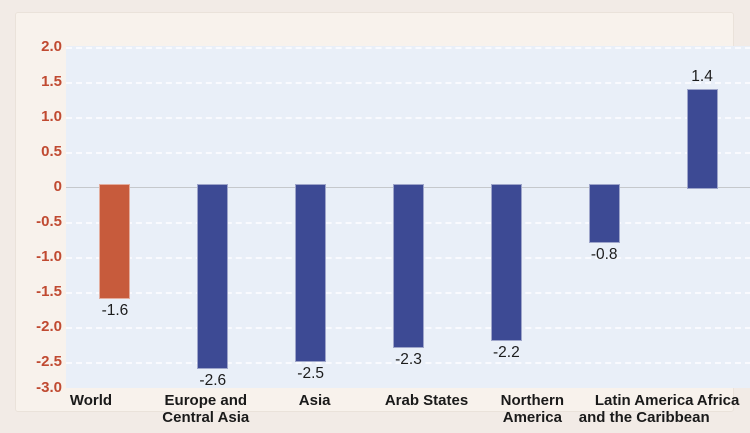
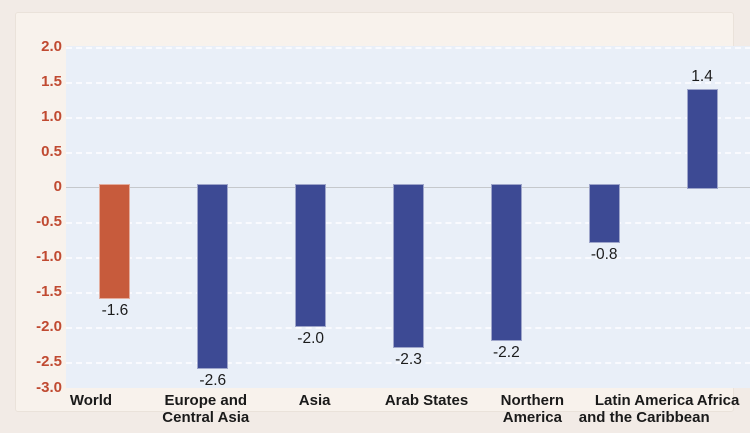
Asia: -2.5 -> -2.0
